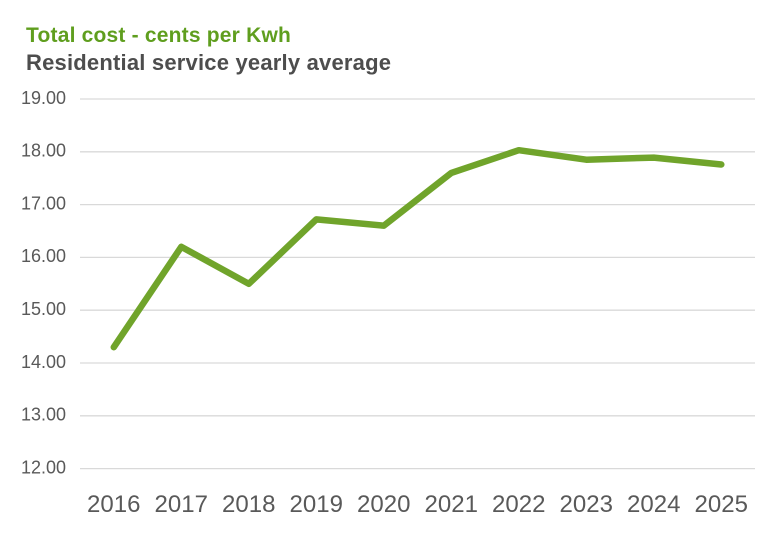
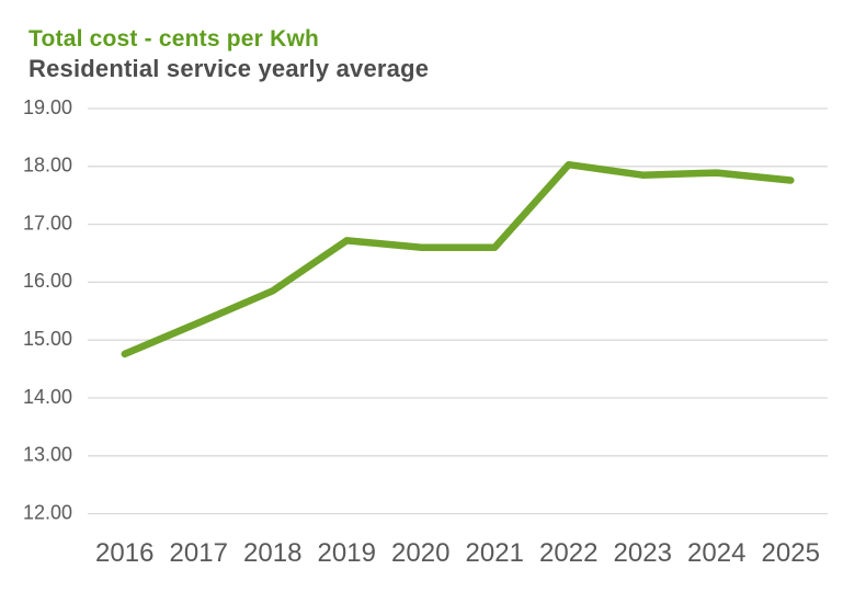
2016: 14.3 -> 14.8
2017: 16.2 -> 15.3
2018: 15.5 -> 15.8
2021: 17.6 -> 16.6
